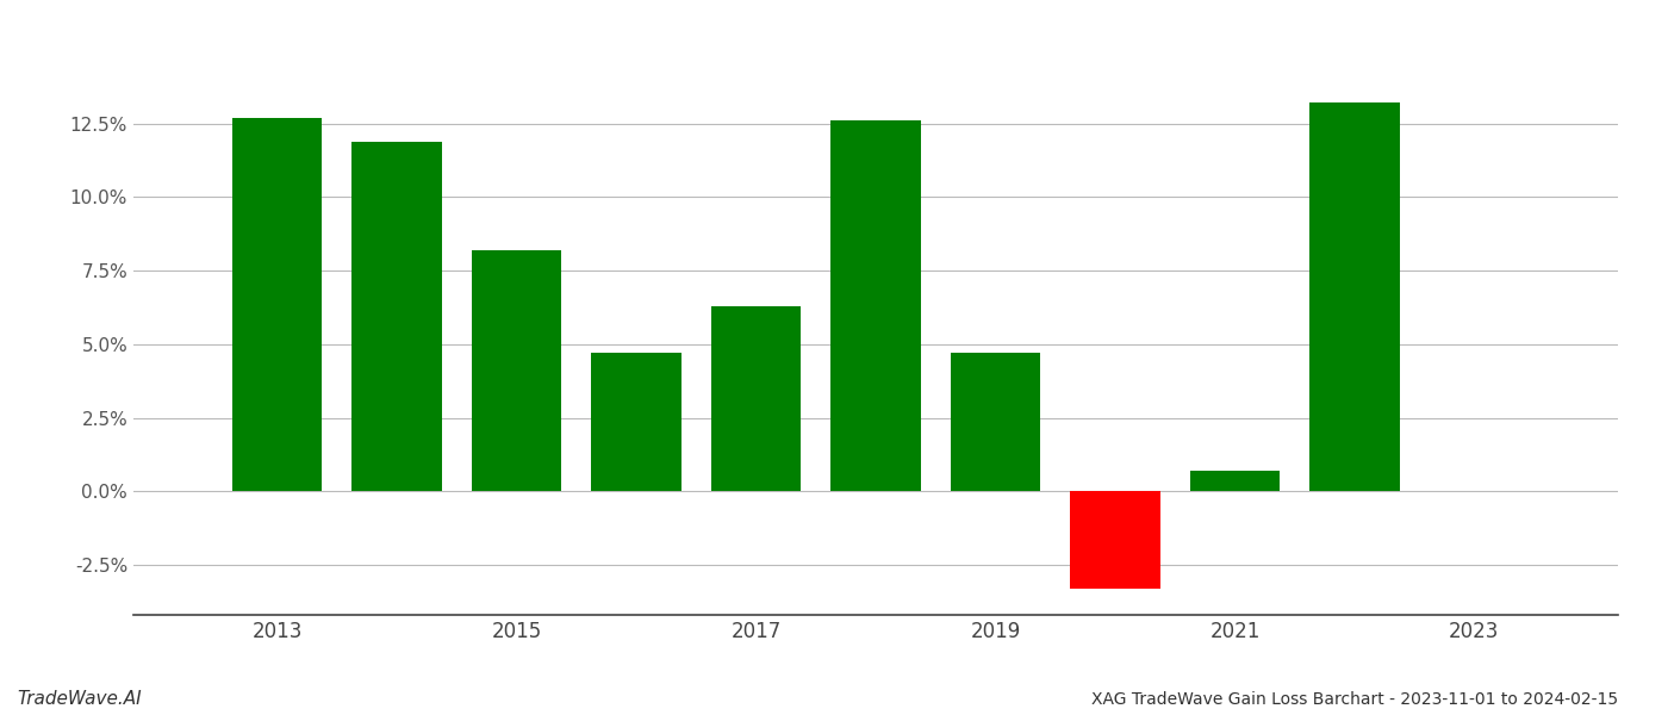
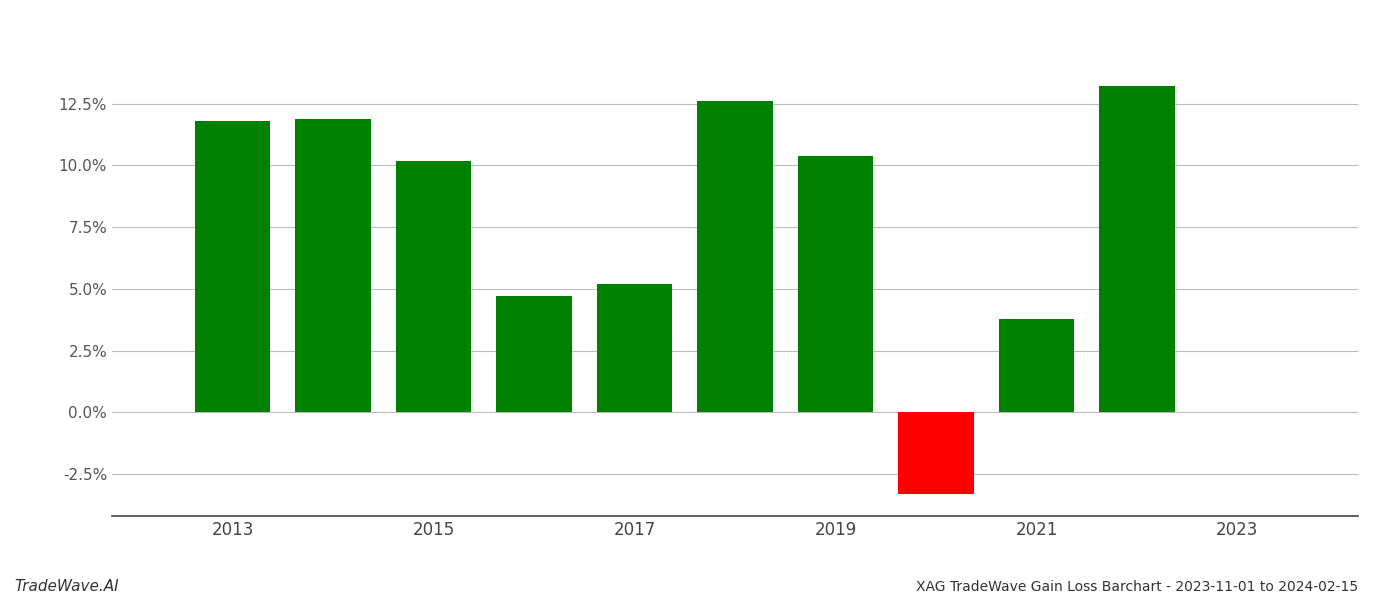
2013: 12.7% -> 11.8%
2015: 8.2% -> 10.2%
2017: 6.3% -> 5.2%
2019: 4.7% -> 10.4%
2021: 0.7% -> 3.8%
